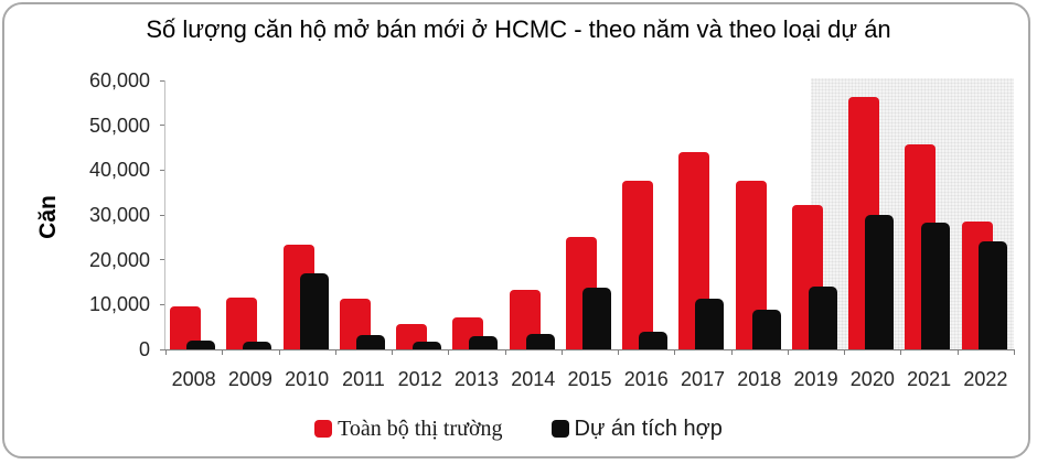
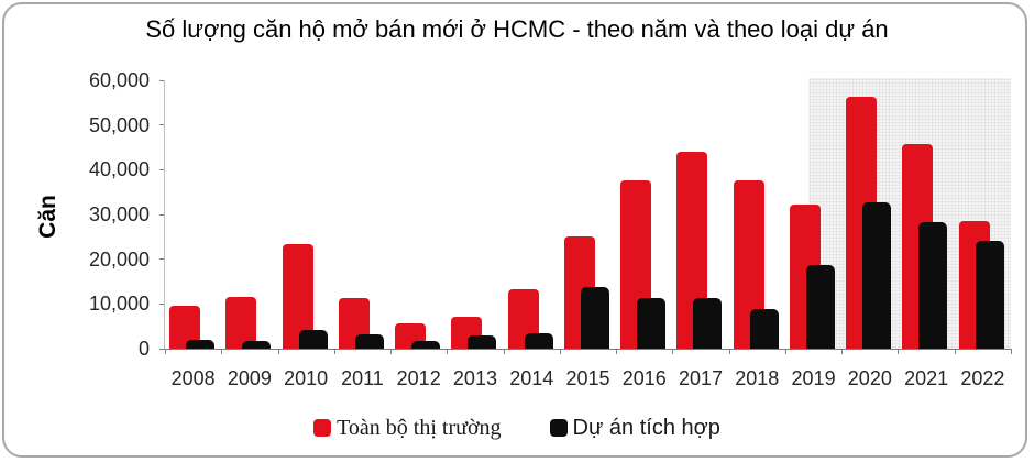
Dự án tích hợp/2010: 17000 -> 4000
Dự án tích hợp/2016: 4000 -> 11000
Dự án tích hợp/2019: 14000 -> 19000
Dự án tích hợp/2020: 30000 -> 33000
